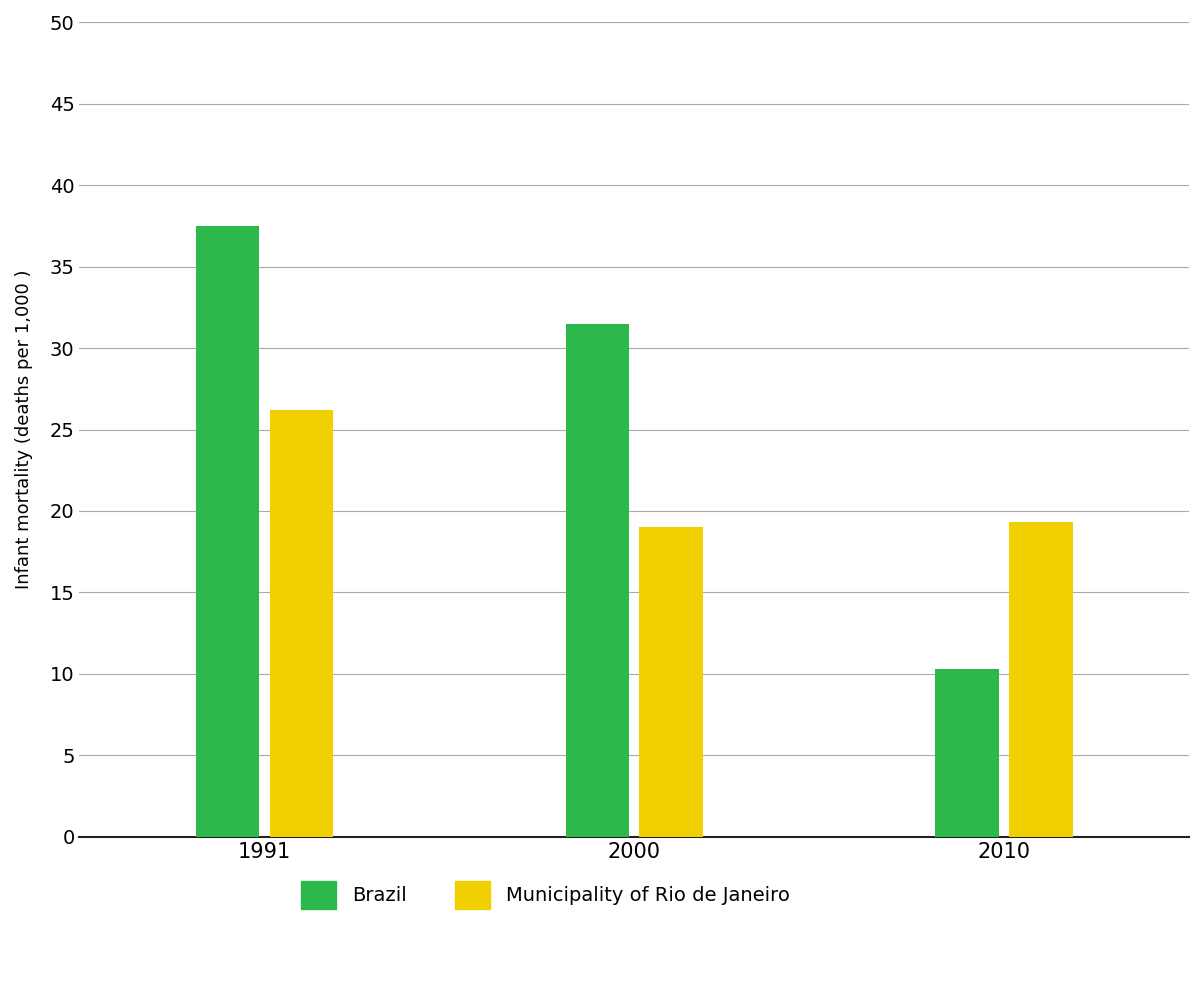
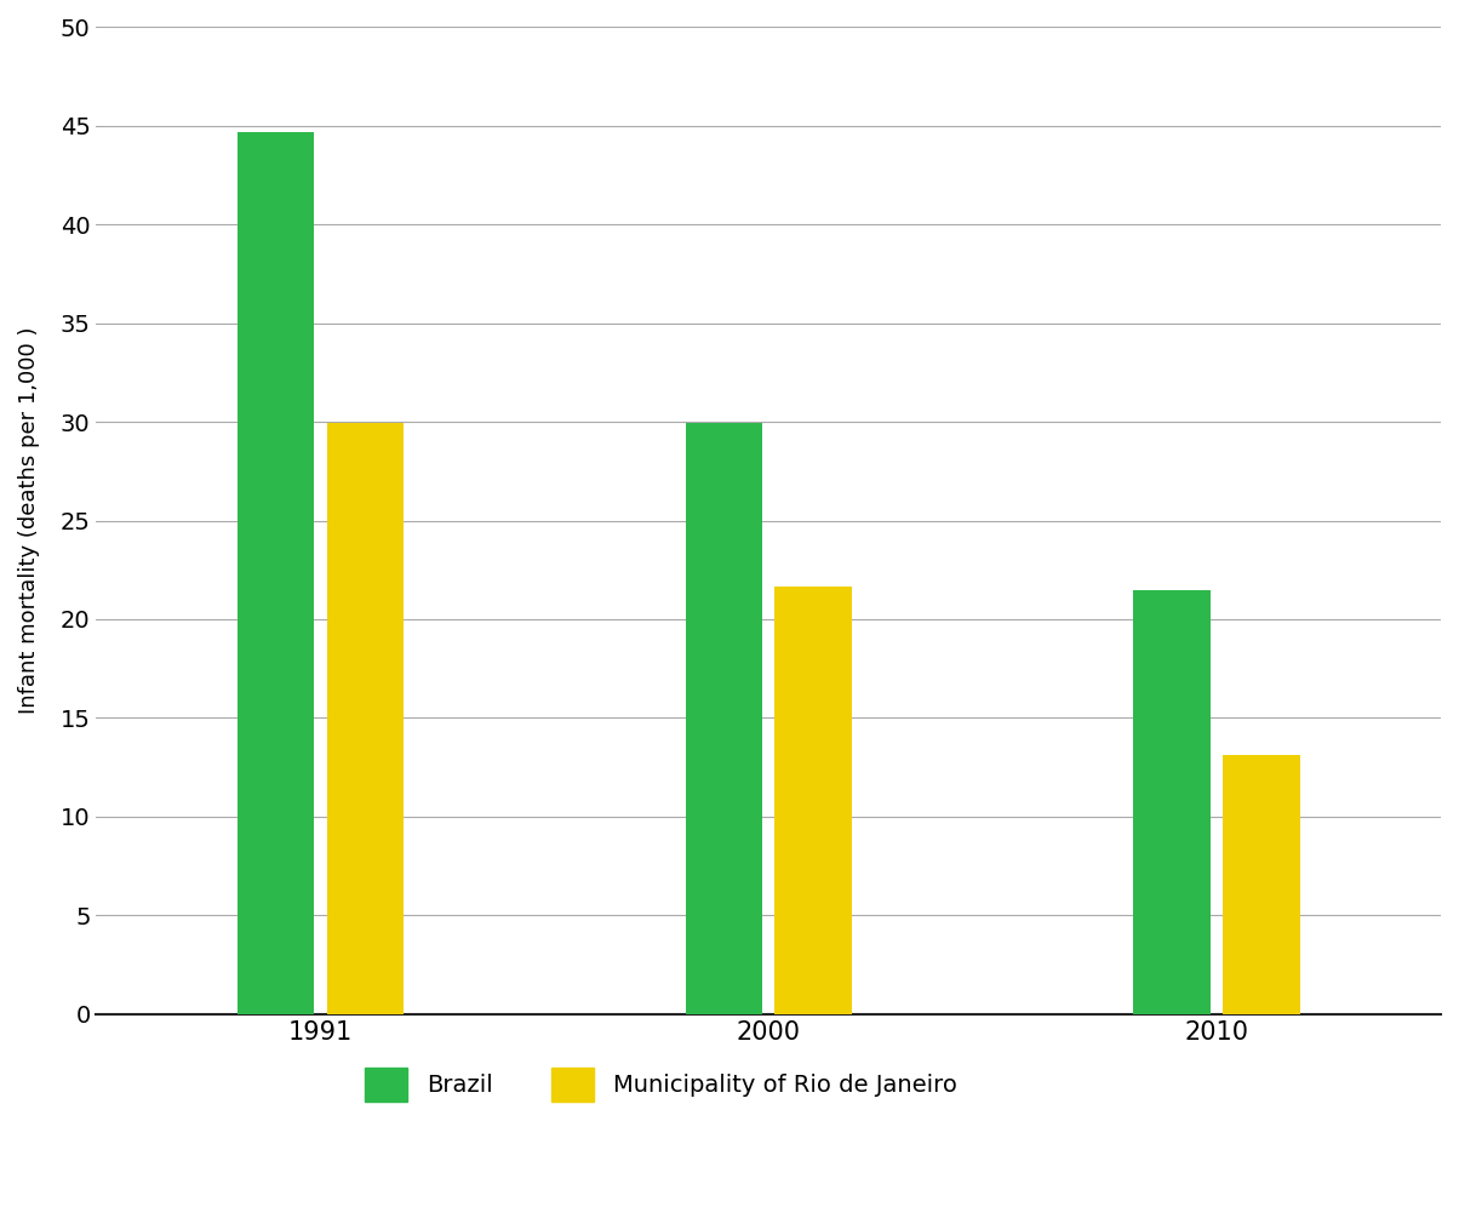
Brazil/1991: 37.5 -> 44.7
Municipality of Rio de Janeiro/1991: 26.2 -> 30.0
Brazil/2000: 31.5 -> 30.0
Municipality of Rio de Janeiro/2000: 19.0 -> 21.7
Brazil/2010: 10.3 -> 21.5
Municipality of Rio de Janeiro/2010: 19.3 -> 13.1
